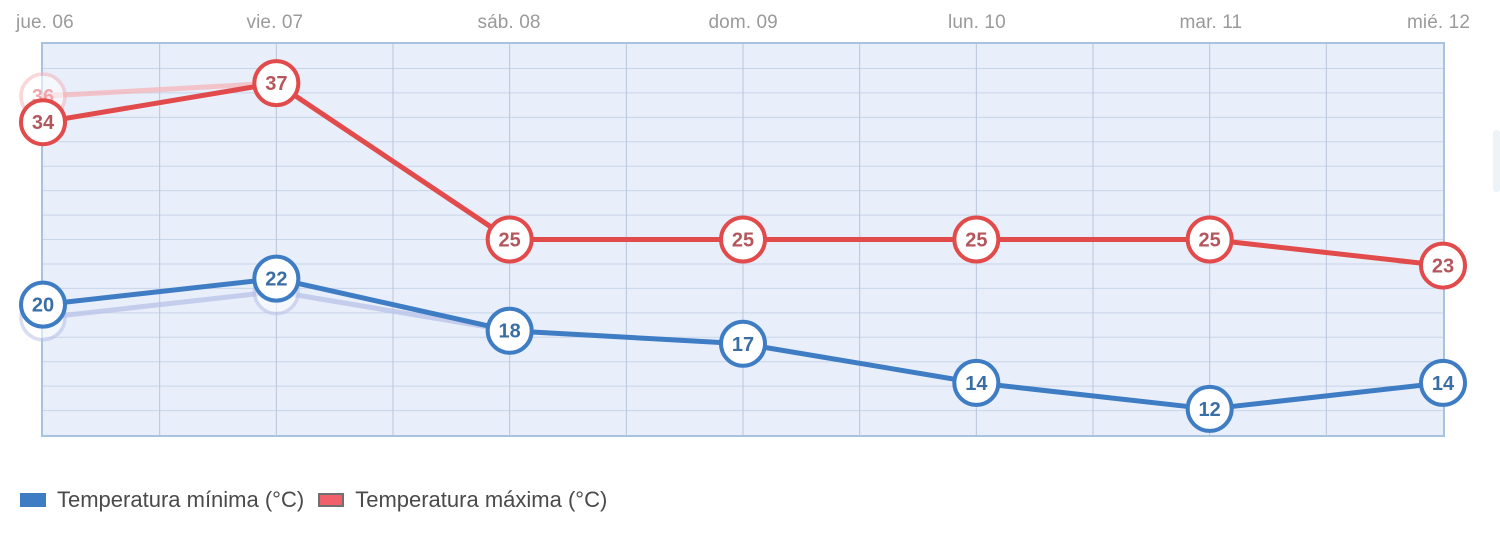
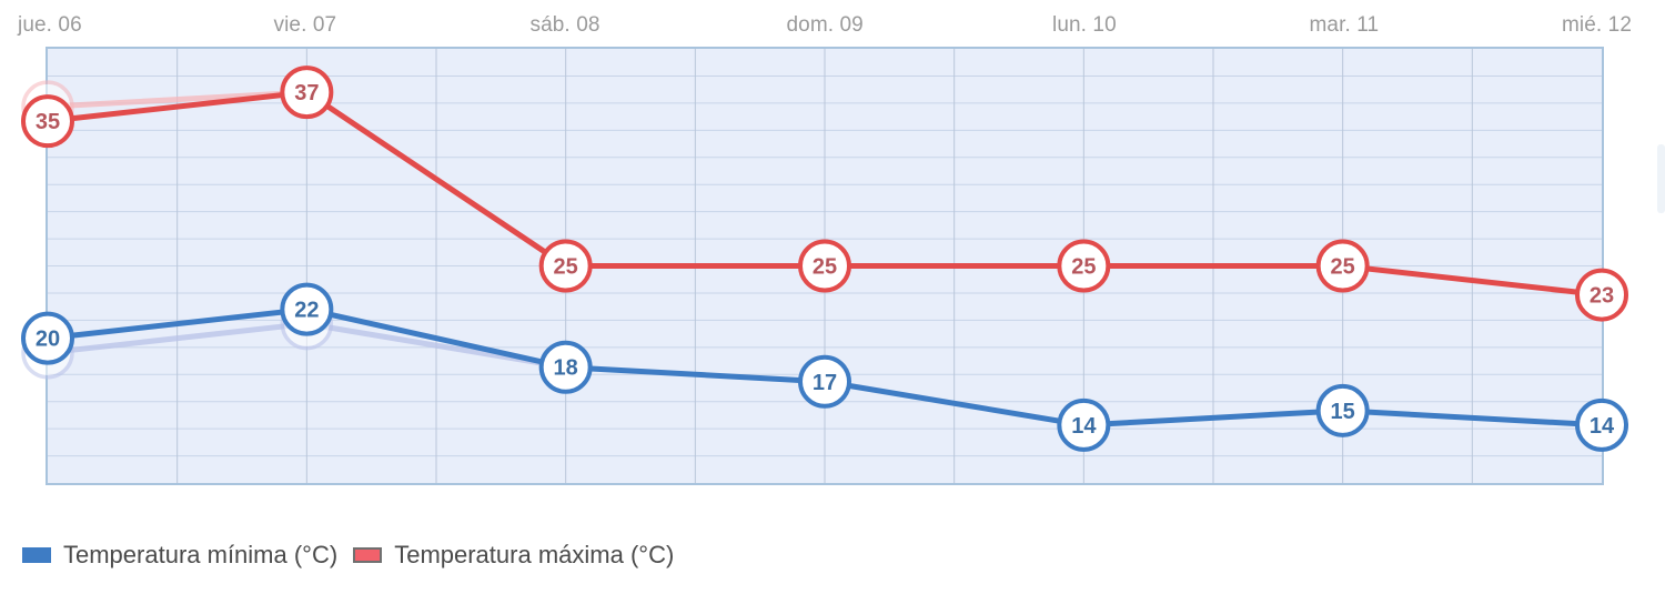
Temperatura máxima (°C)/jue. 06: 34 -> 35
Temperatura mínima (°C)/mar. 11: 12 -> 15
